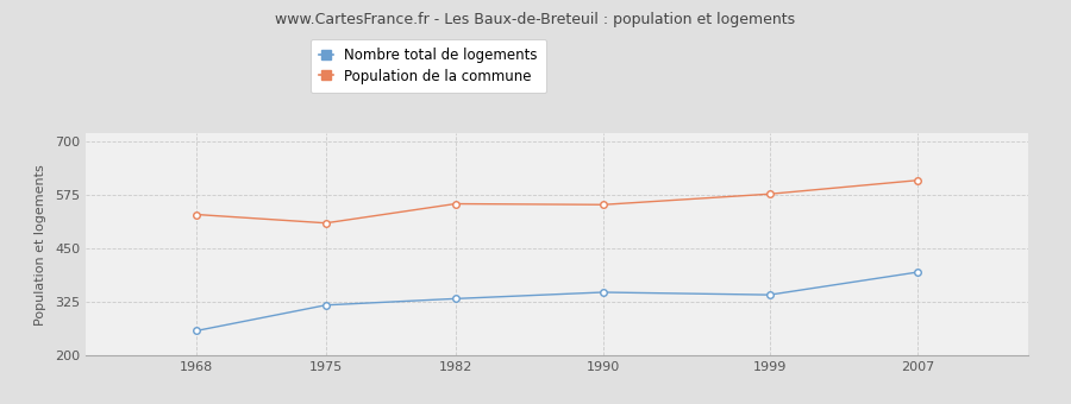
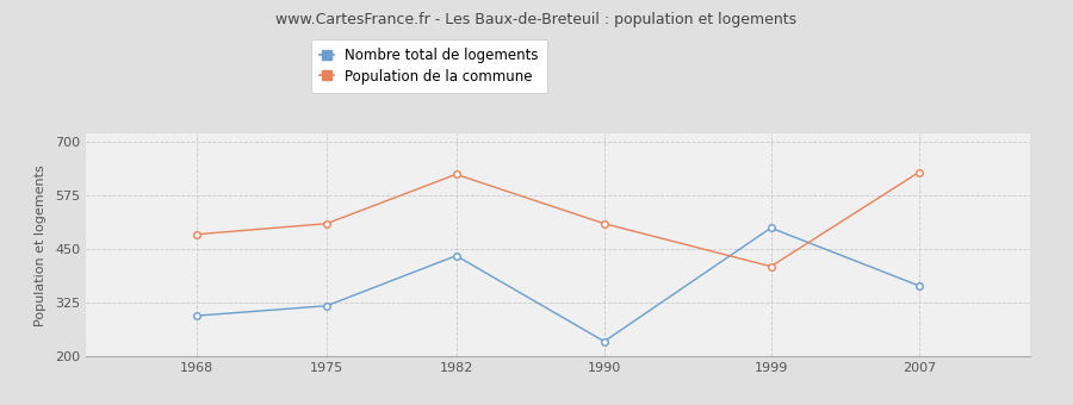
Nombre total de logements/1968: 258 -> 295
Population de la commune/1968: 530 -> 485
Nombre total de logements/1982: 333 -> 435
Population de la commune/1982: 555 -> 625
Nombre total de logements/1990: 348 -> 235
Population de la commune/1990: 553 -> 510
Nombre total de logements/1999: 342 -> 500
Population de la commune/1999: 578 -> 410
Nombre total de logements/2007: 395 -> 365
Population de la commune/2007: 610 -> 630
